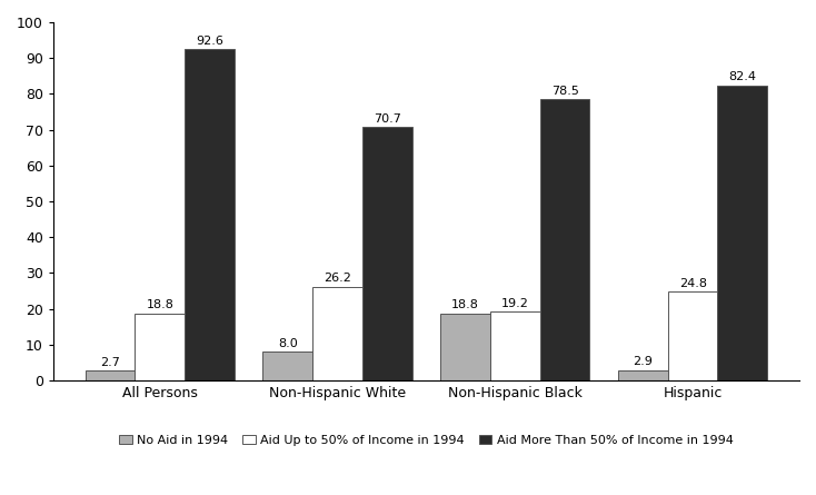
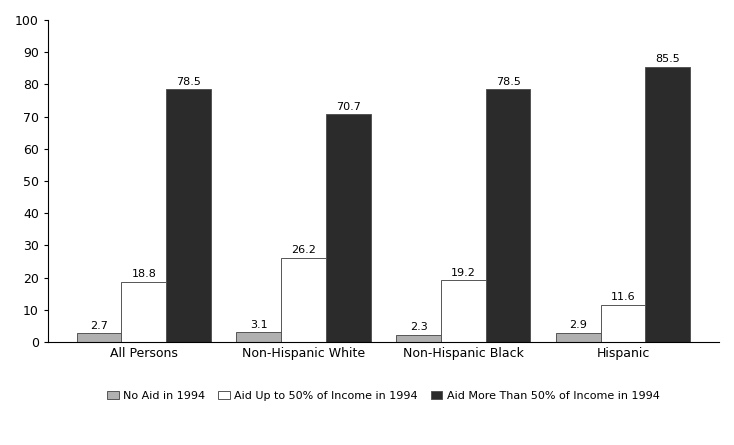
Aid More Than 50% of Income in 1994/All Persons: 92.6 -> 78.5
No Aid in 1994/Non-Hispanic White: 8.0 -> 3.1
No Aid in 1994/Non-Hispanic Black: 18.8 -> 2.3
Aid Up to 50% of Income in 1994/Hispanic: 24.8 -> 11.6
Aid More Than 50% of Income in 1994/Hispanic: 82.4 -> 85.5
